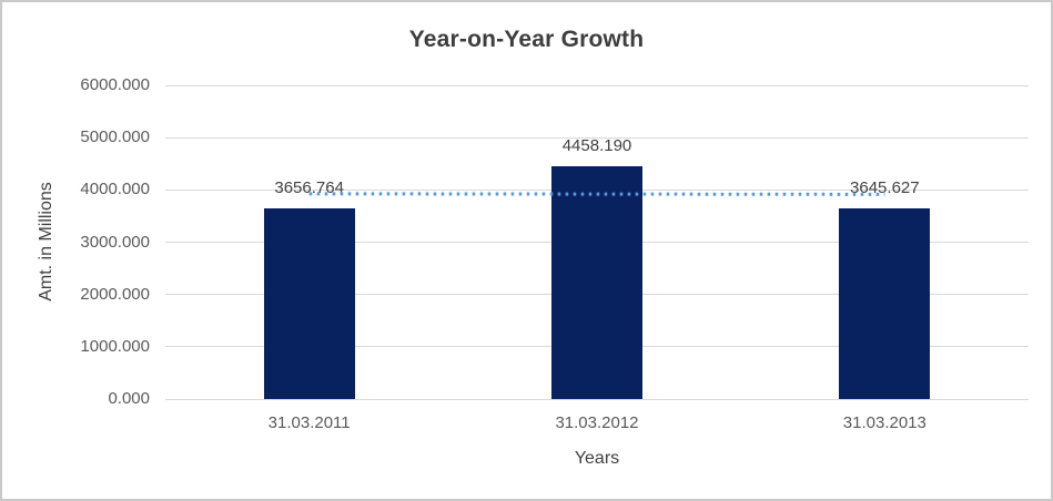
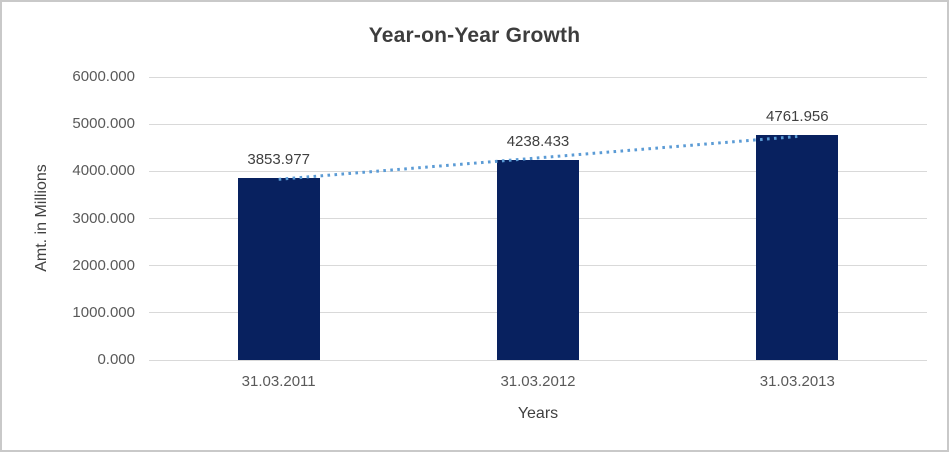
31.03.2011: 3656.764 -> 3853.977
31.03.2012: 4458.190 -> 4238.433
31.03.2013: 3645.627 -> 4761.956
